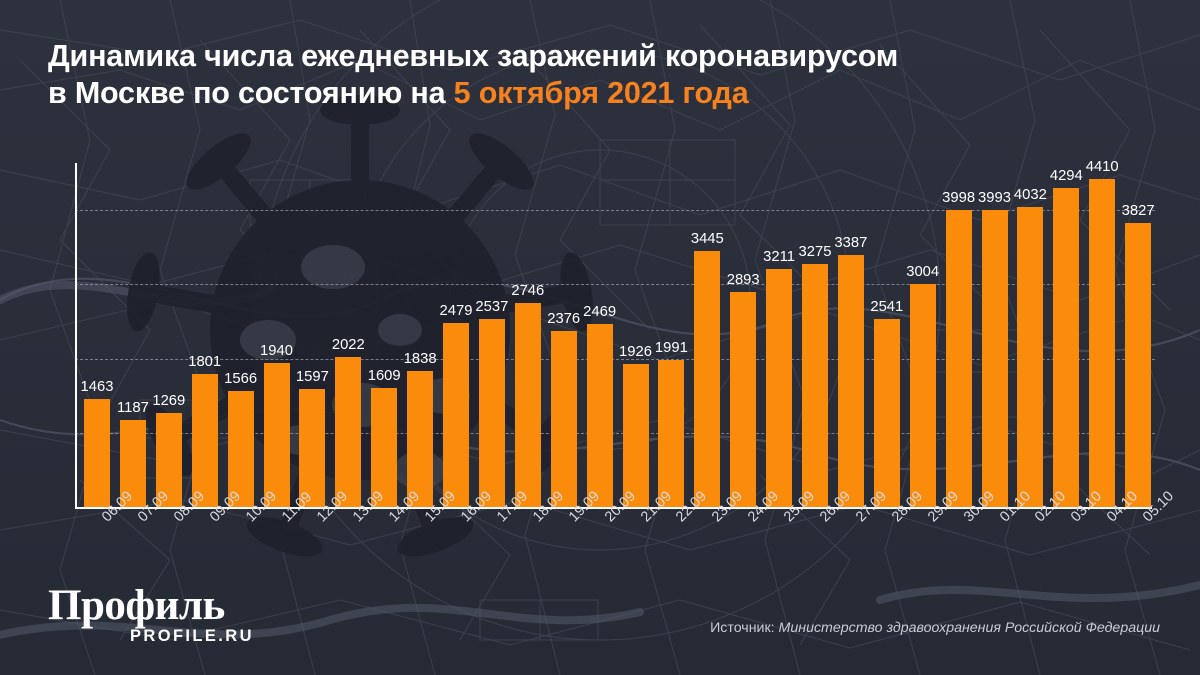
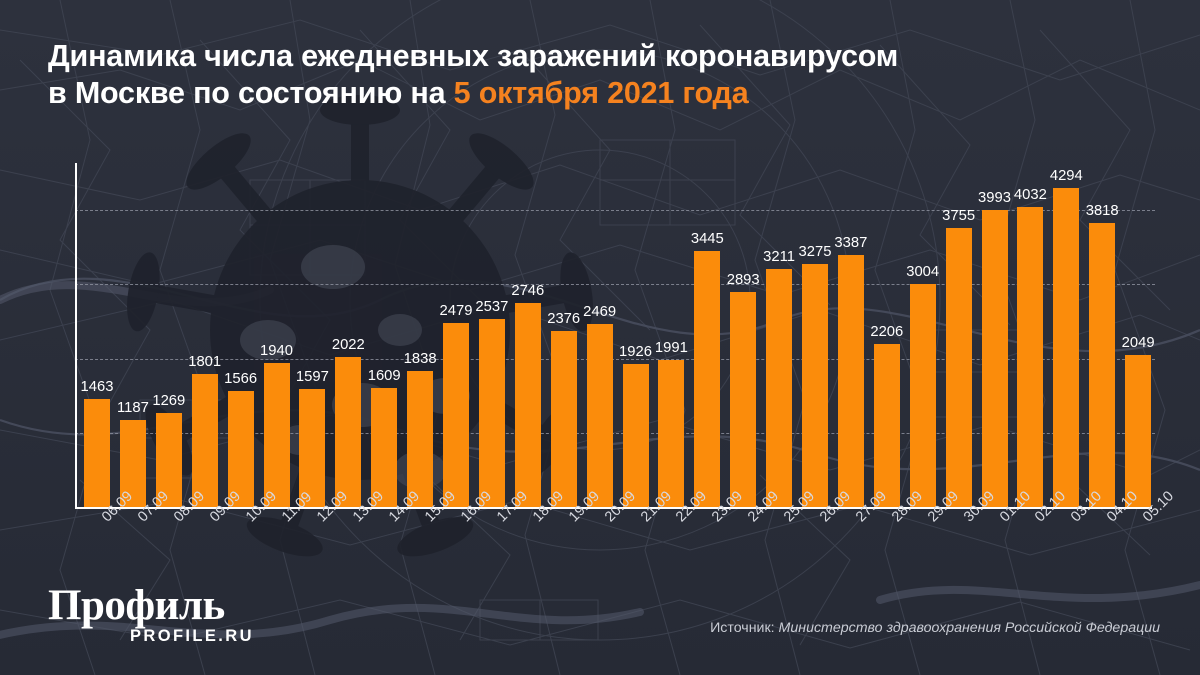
28.09: 2541 -> 2206
30.09: 3998 -> 3755
04.10: 4410 -> 3818
05.10: 3827 -> 2049
